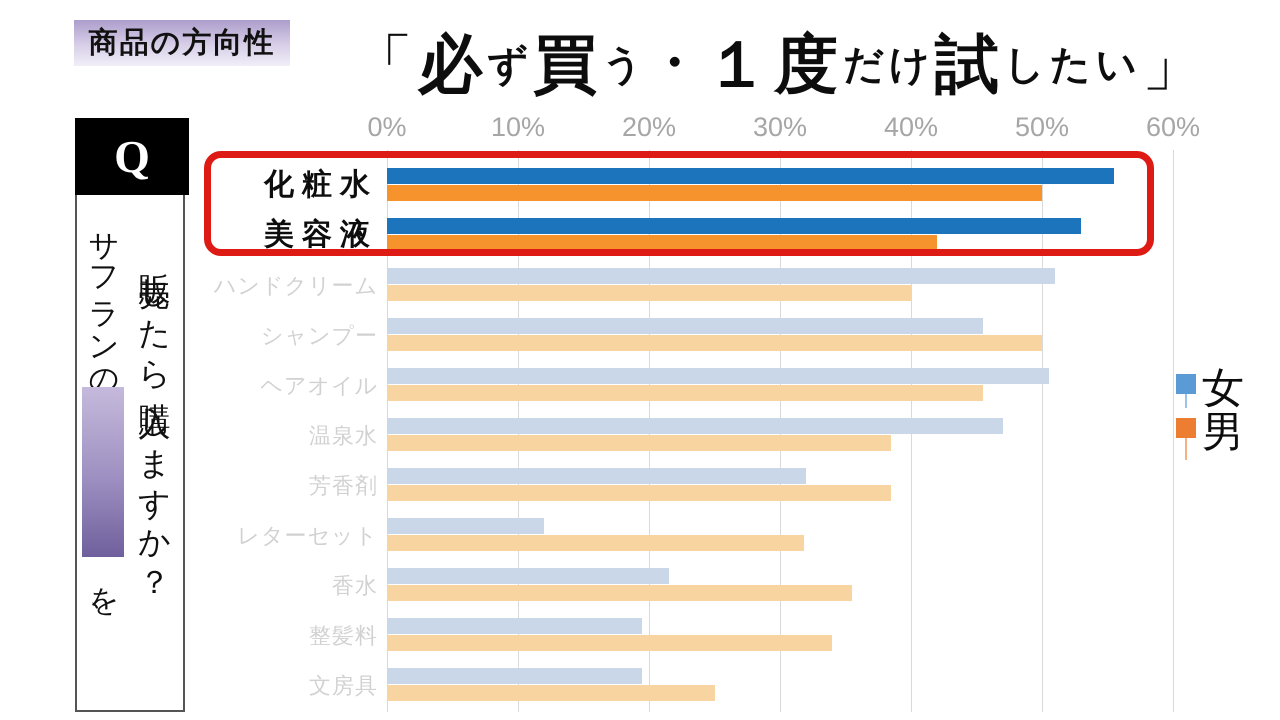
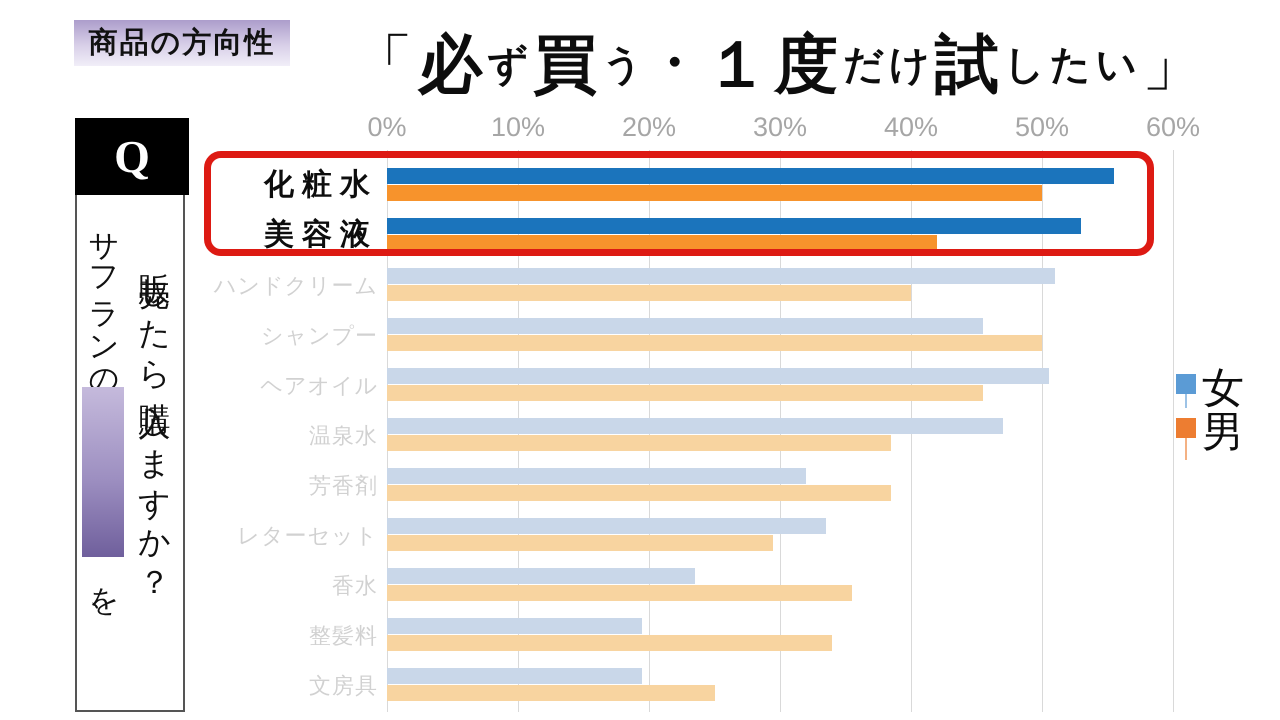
女/レターセット: 12.0% -> 33.5%
男/レターセット: 31.8% -> 29.5%
女/香水: 21.5% -> 23.5%
